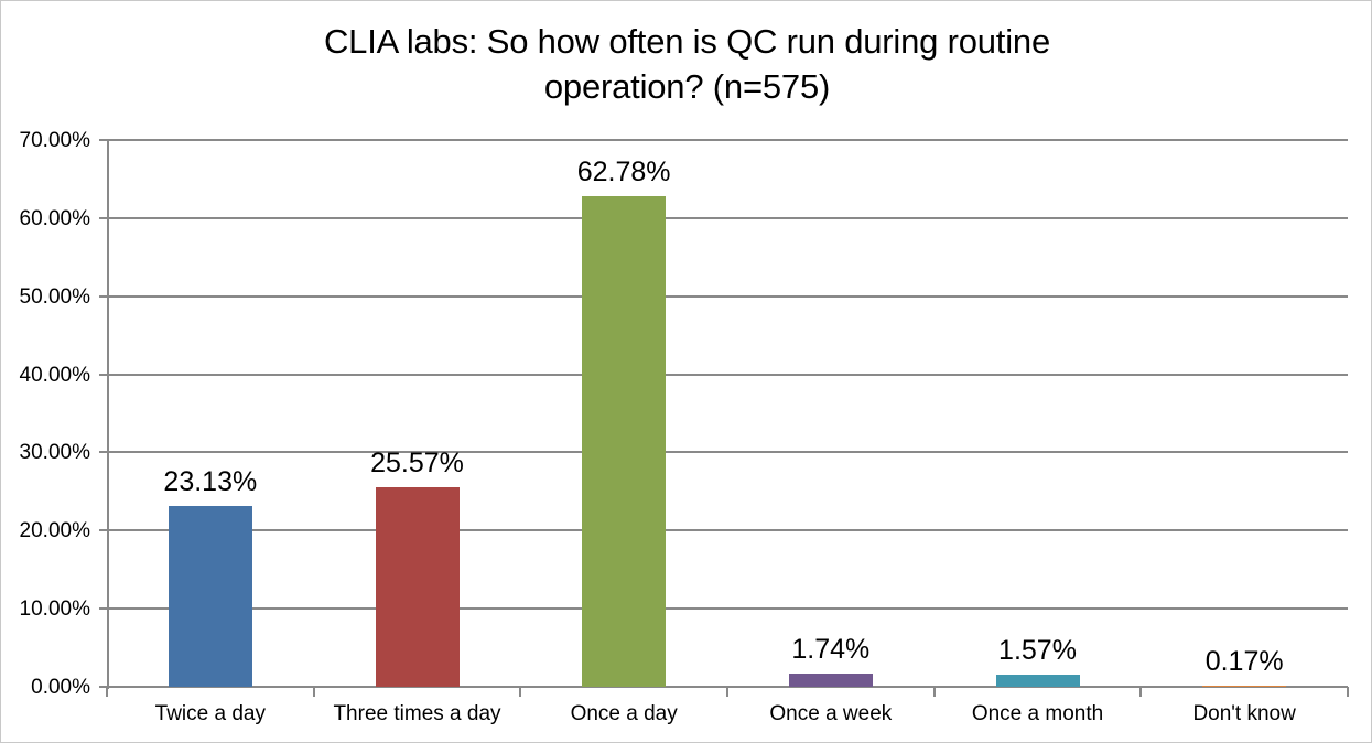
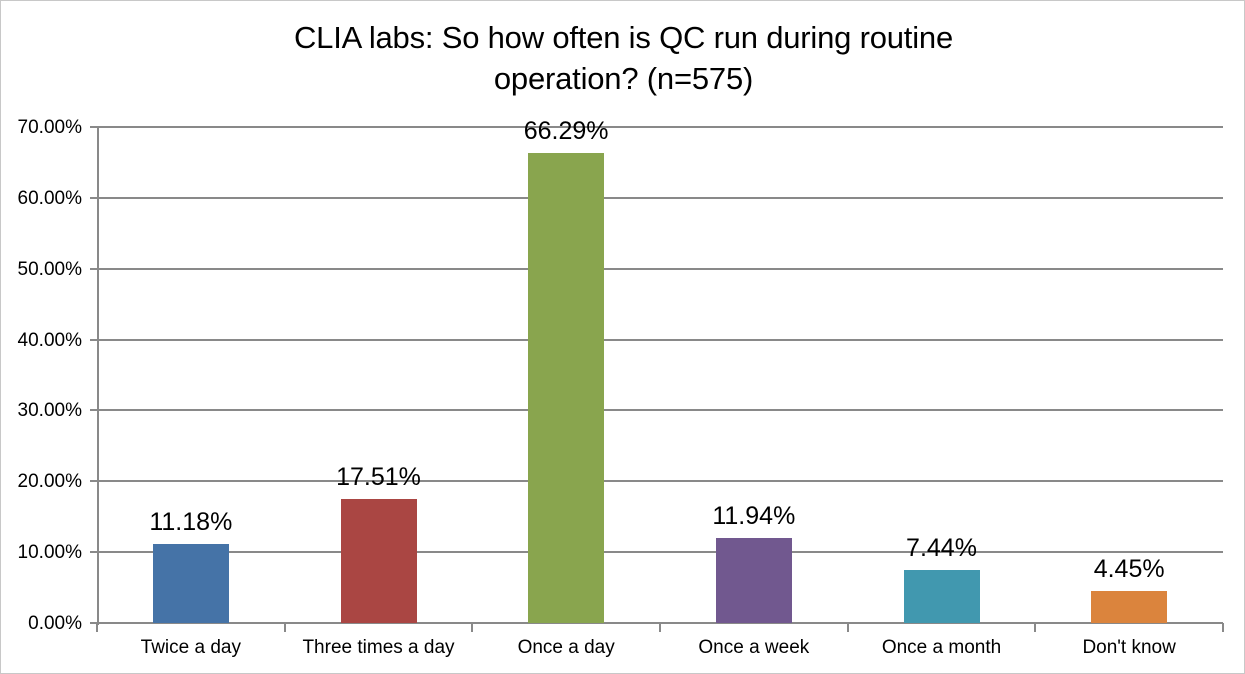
Twice a day: 23.13% -> 11.18%
Three times a day: 25.57% -> 17.51%
Once a day: 62.78% -> 66.29%
Once a week: 1.74% -> 11.94%
Once a month: 1.57% -> 7.44%
Don't know: 0.17% -> 4.45%
